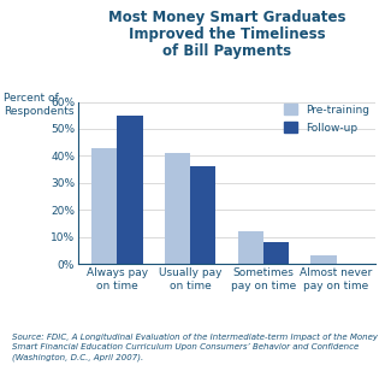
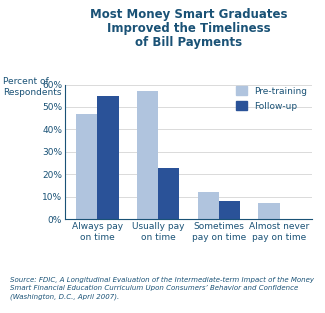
Pre-training/Always pay on time: 43% -> 47%
Pre-training/Usually pay on time: 41% -> 57%
Follow-up/Usually pay on time: 36% -> 23%
Pre-training/Almost never pay on time: 3% -> 7%
